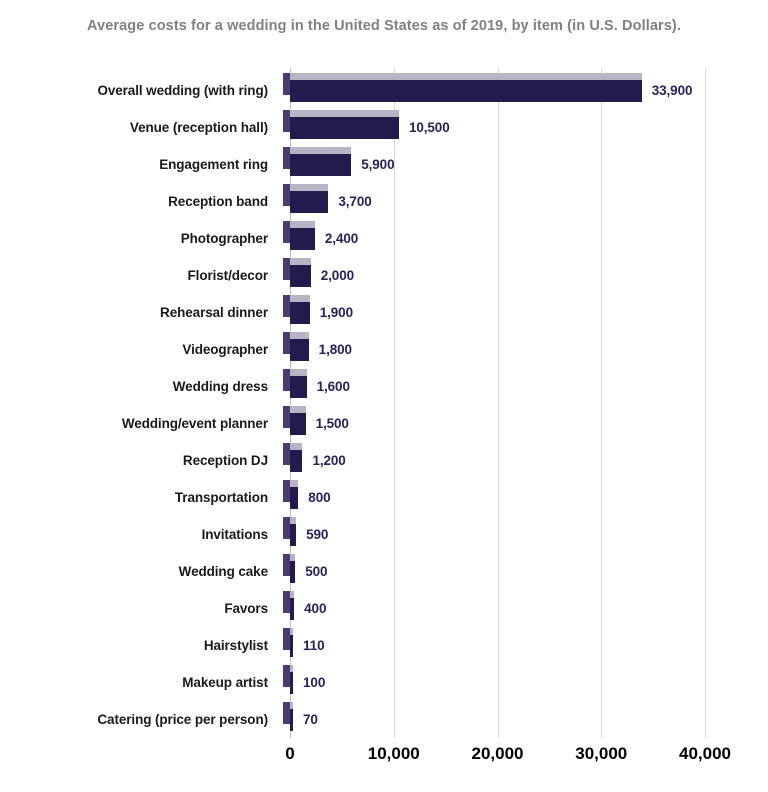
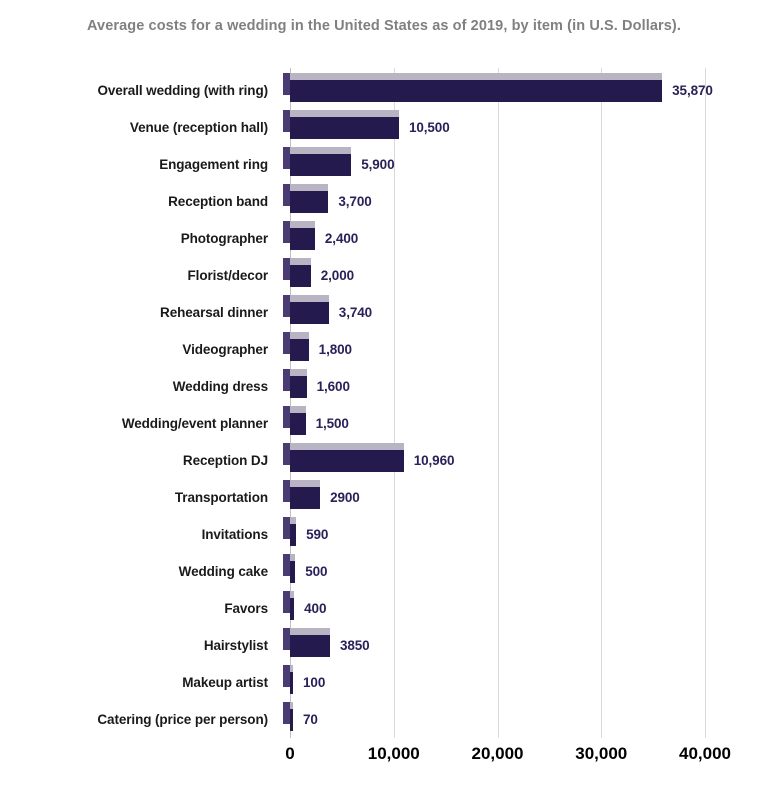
Overall wedding (with ring): 33,900 -> 35,870
Rehearsal dinner: 1,900 -> 3,740
Reception DJ: 1,200 -> 10,960
Transportation: 800 -> 2900
Hairstylist: 110 -> 3850
